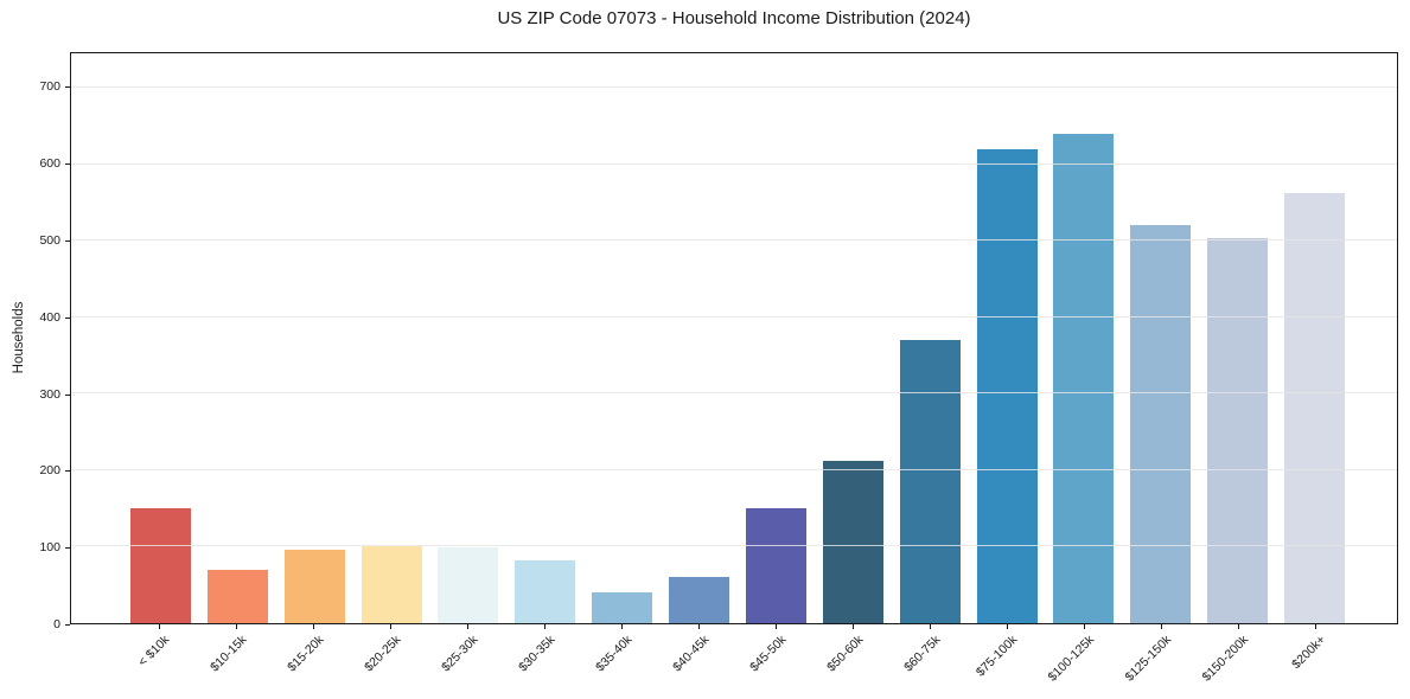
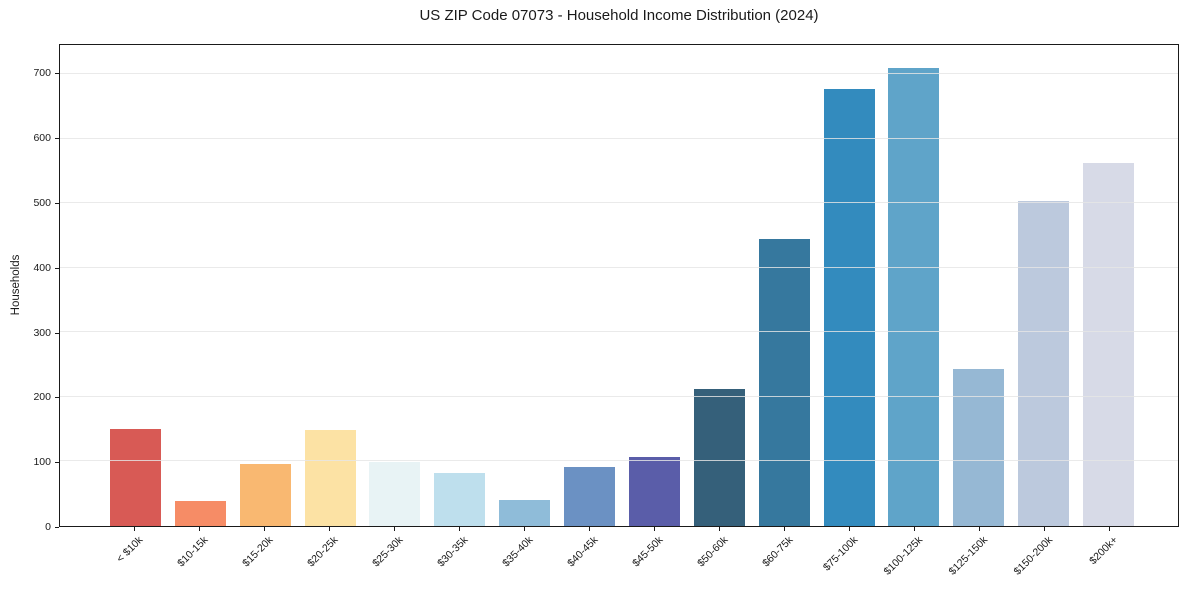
$10-15k: 70 -> 40
$20-25k: 100 -> 150
$40-45k: 60 -> 90
$45-50k: 150 -> 110
$60-75k: 370 -> 440
$75-100k: 620 -> 680
$100-125k: 640 -> 710
$125-150k: 520 -> 240
